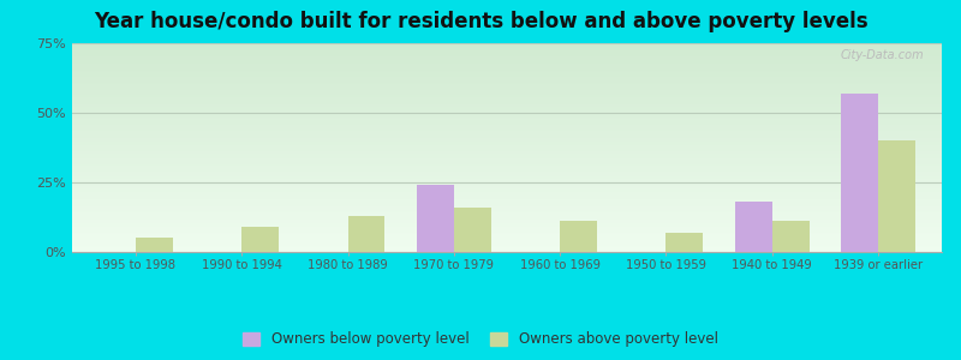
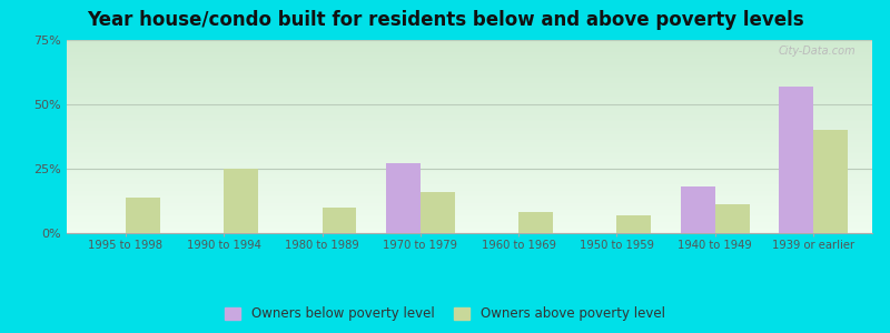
Owners above poverty level/1995 to 1998: 5% -> 14%
Owners above poverty level/1990 to 1994: 9% -> 25%
Owners above poverty level/1980 to 1989: 13% -> 10%
Owners below poverty level/1970 to 1979: 24% -> 27%
Owners above poverty level/1960 to 1969: 11% -> 8%
